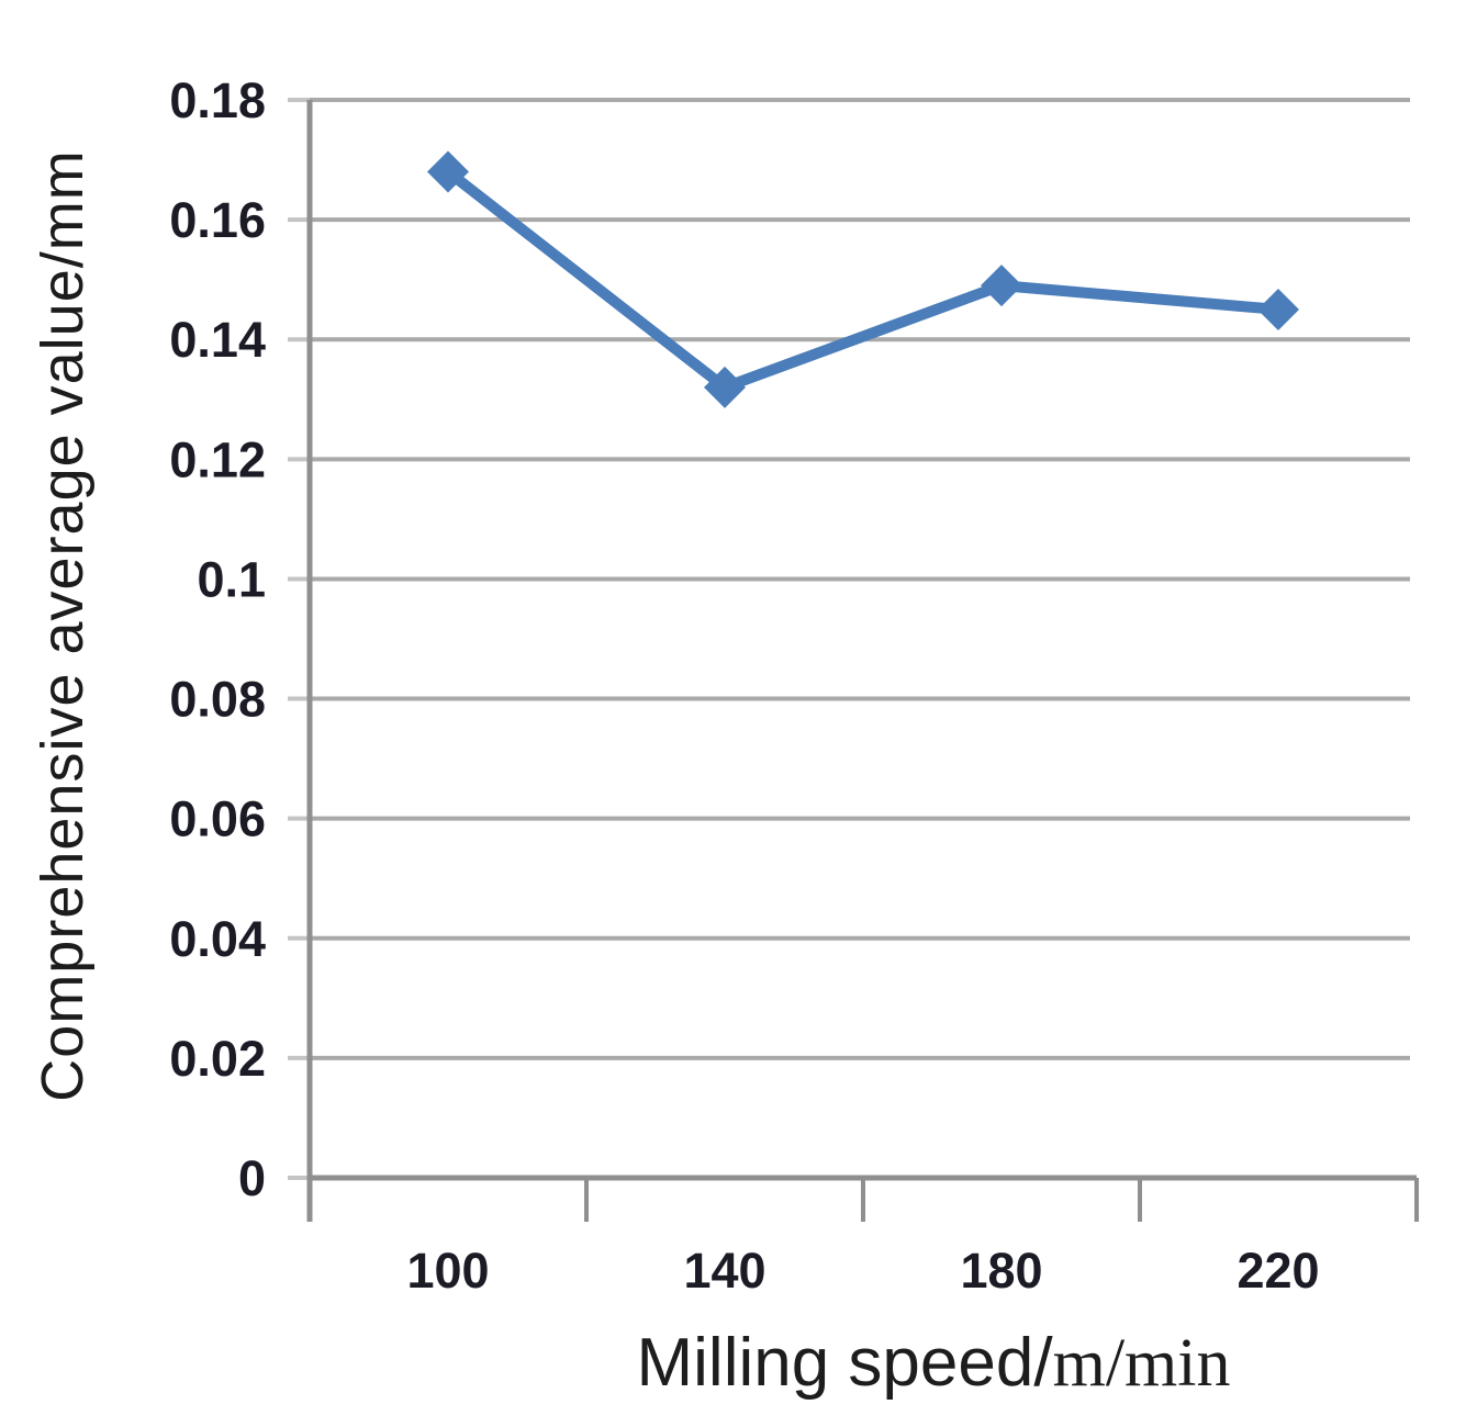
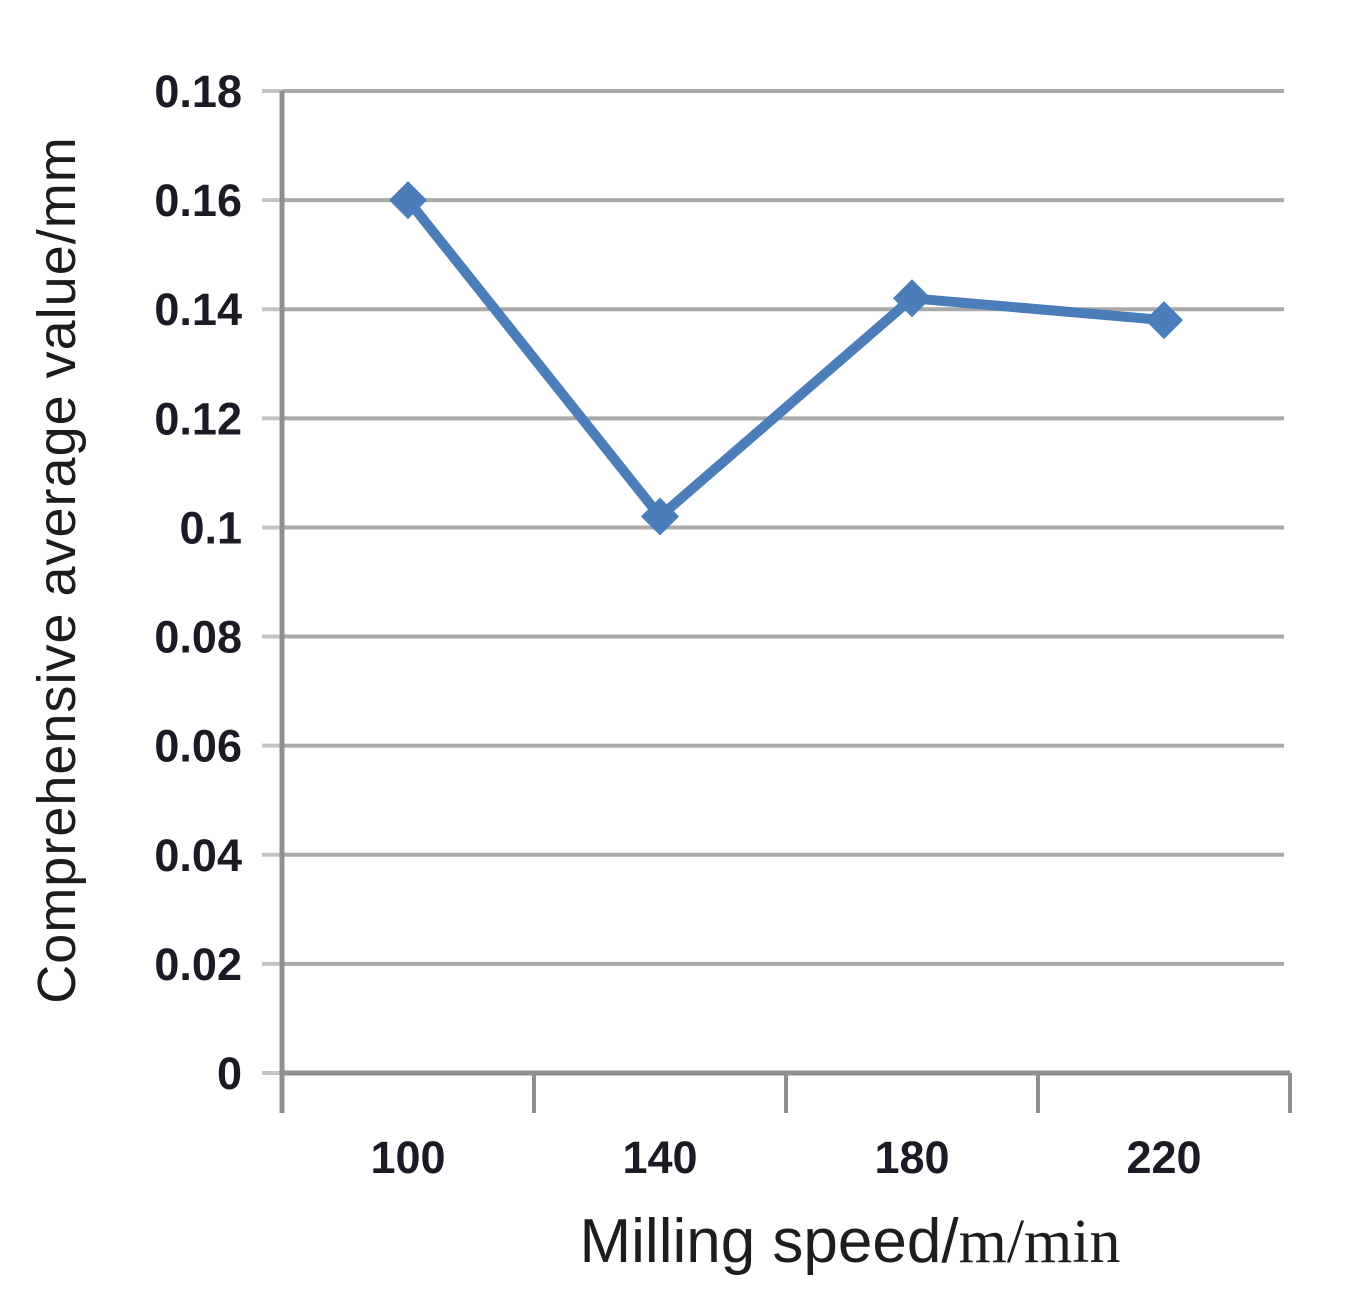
100: 0.168 -> 0.160
140: 0.132 -> 0.102
180: 0.149 -> 0.142
220: 0.145 -> 0.138
